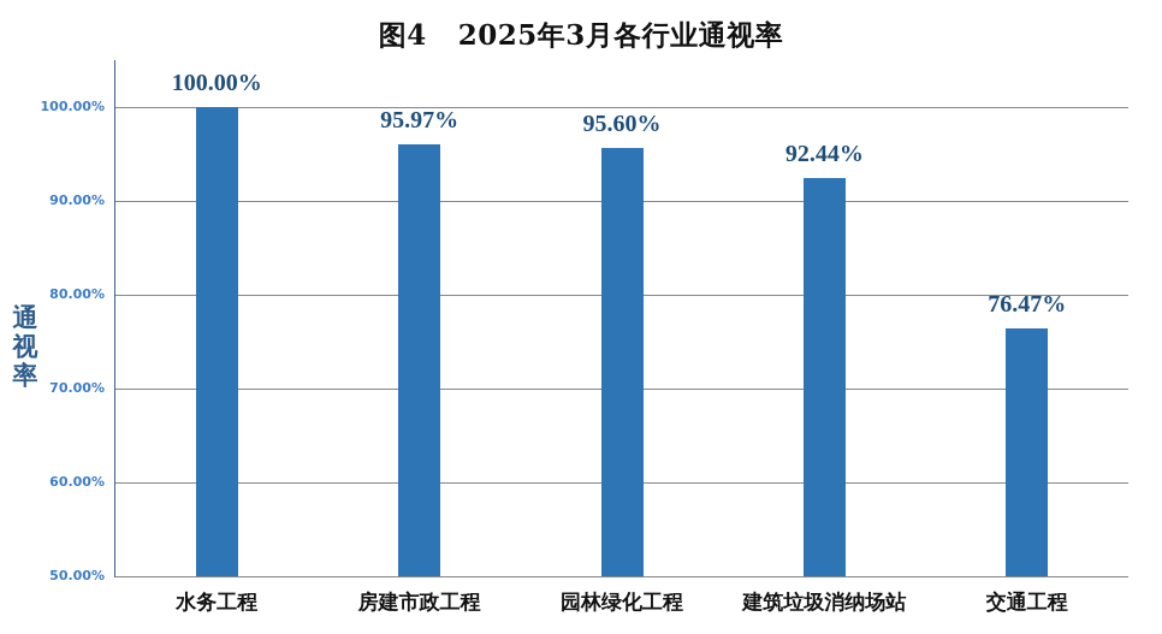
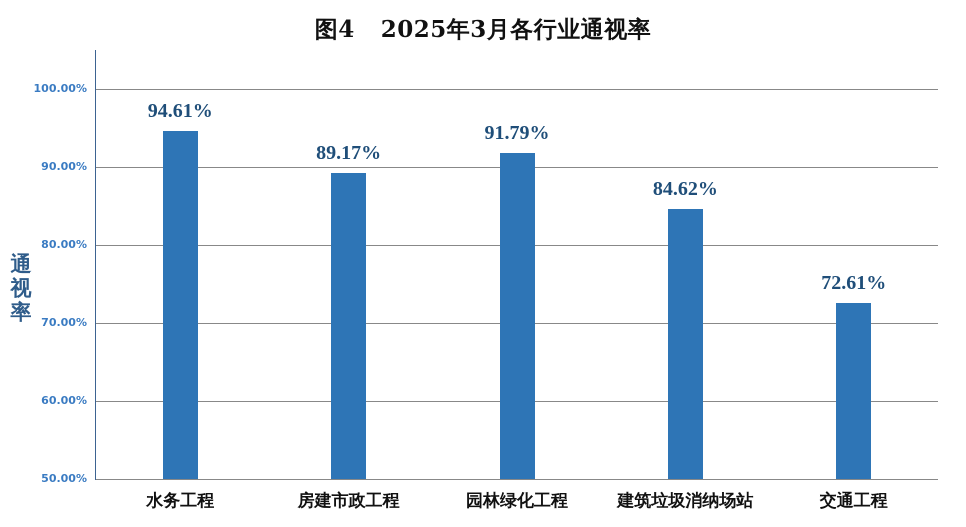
水务工程: 100.00% -> 94.61%
房建市政工程: 95.97% -> 89.17%
园林绿化工程: 95.60% -> 91.79%
建筑垃圾消纳场站: 92.44% -> 84.62%
交通工程: 76.47% -> 72.61%
